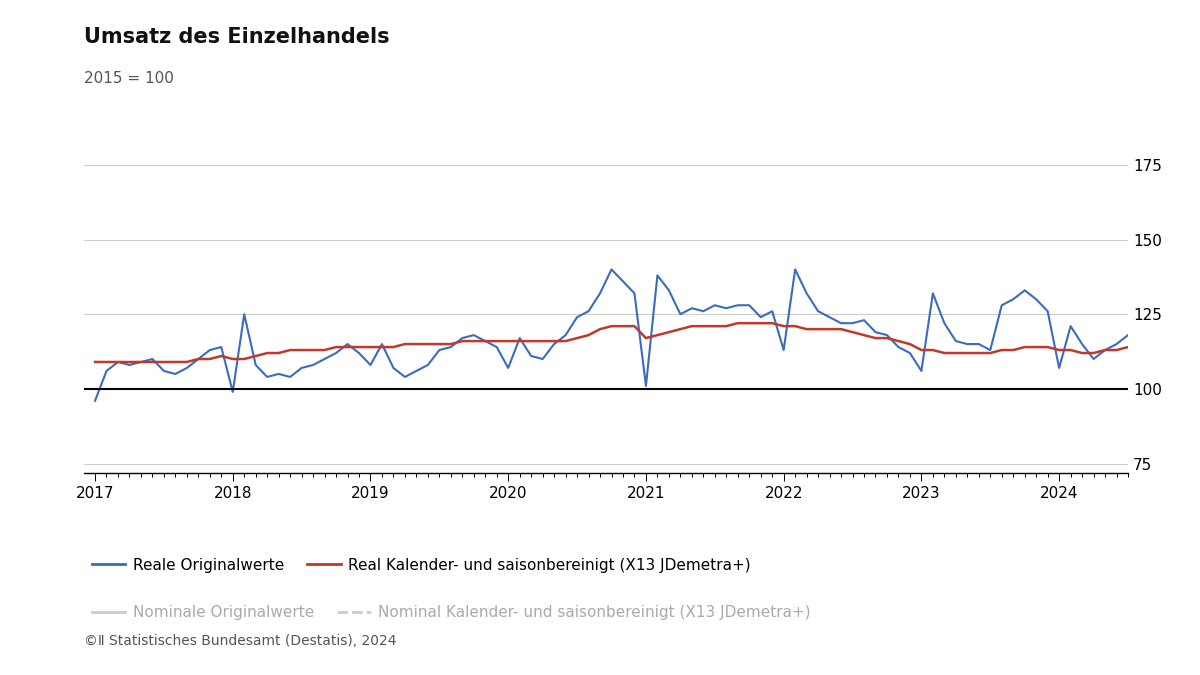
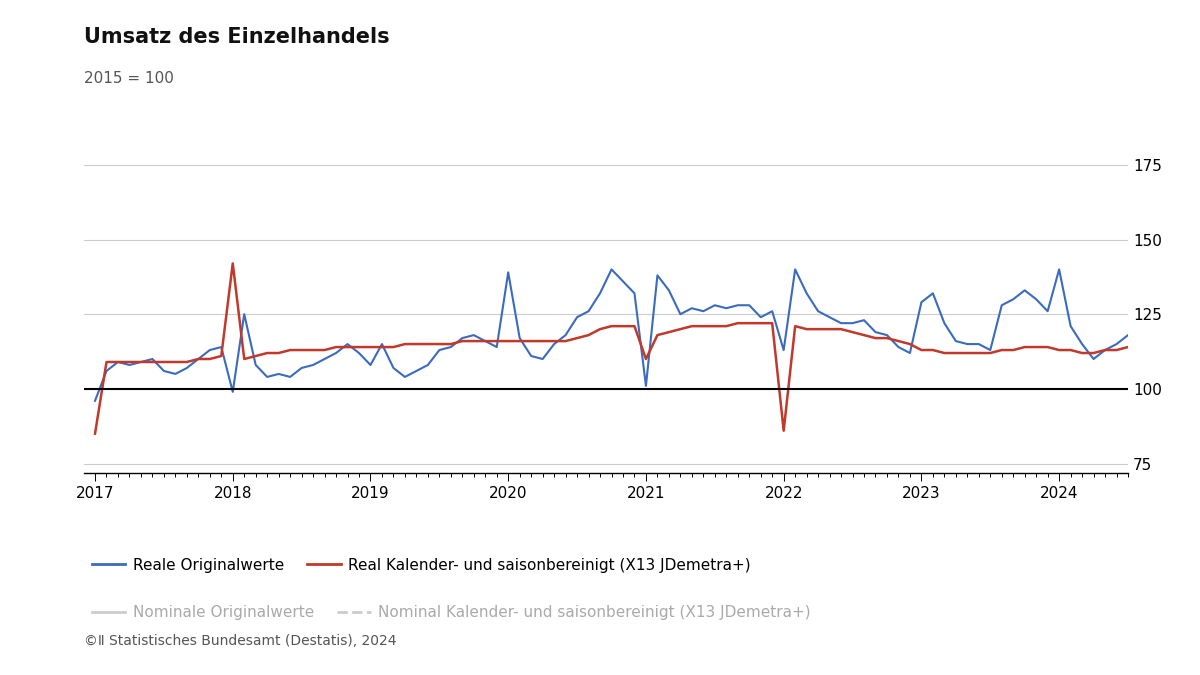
Real Kalender- und saisonbereinigt (X13 JDemetra+)/2017: 109 -> 85
Real Kalender- und saisonbereinigt (X13 JDemetra+)/2018: 110 -> 142
Reale Originalwerte/2020: 107 -> 139
Real Kalender- und saisonbereinigt (X13 JDemetra+)/2021: 117 -> 110
Real Kalender- und saisonbereinigt (X13 JDemetra+)/2022: 121 -> 86
Reale Originalwerte/2023: 106 -> 129
Reale Originalwerte/2024: 107 -> 140
